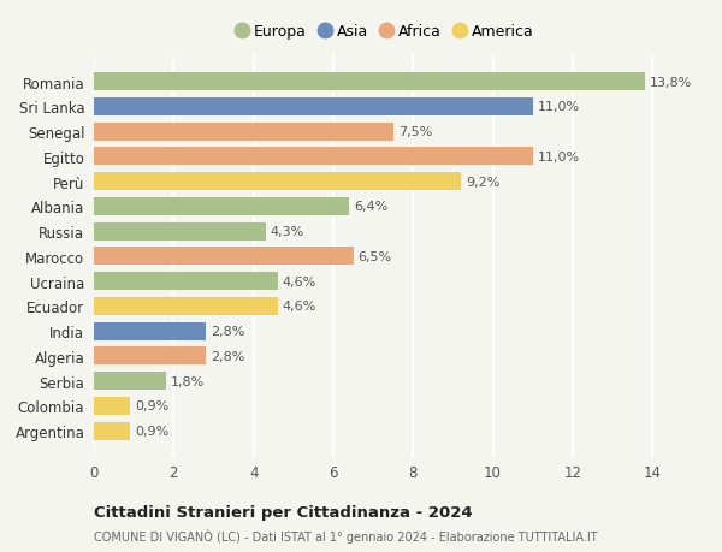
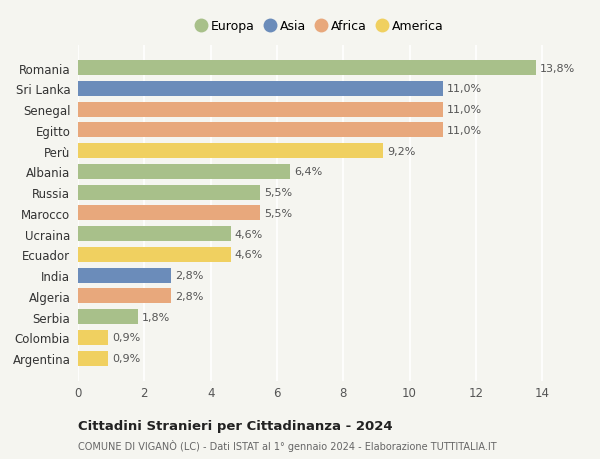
Senegal: 7,5% -> 11,0%
Russia: 4,3% -> 5,5%
Marocco: 6,5% -> 5,5%
